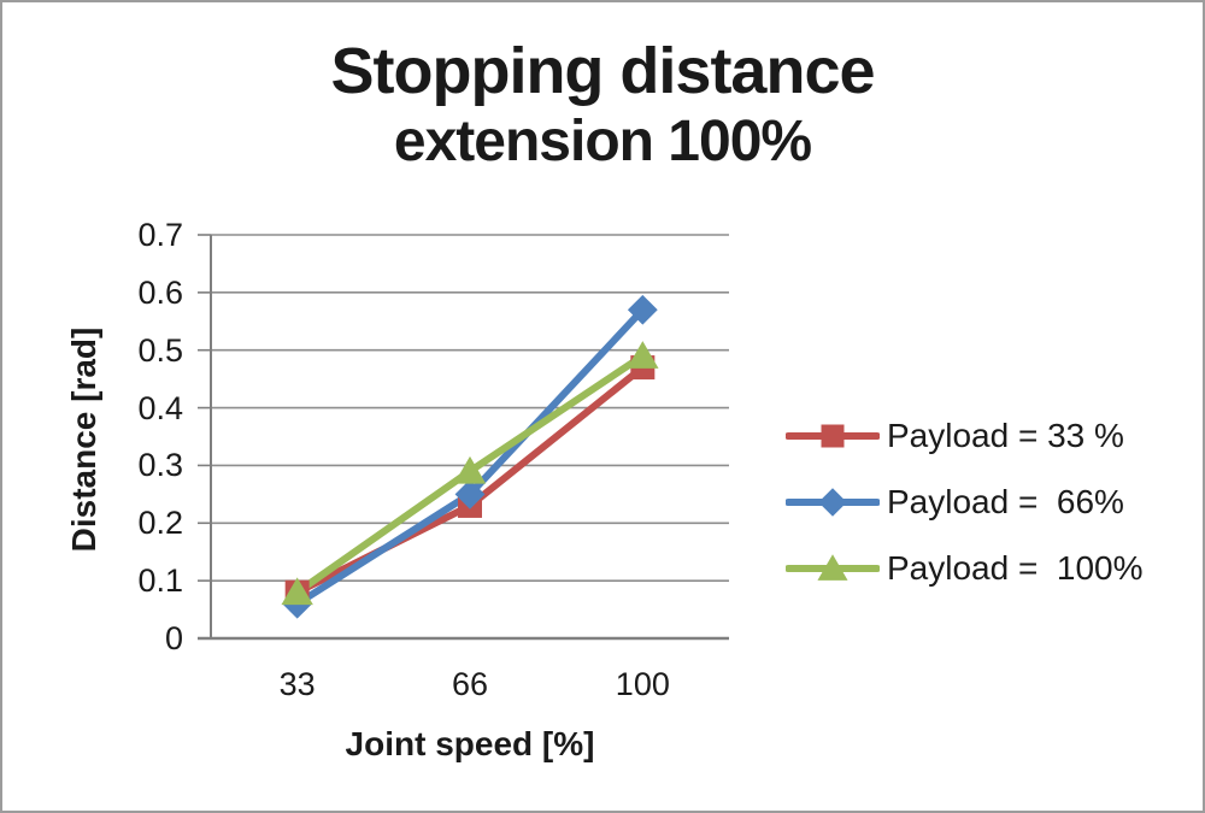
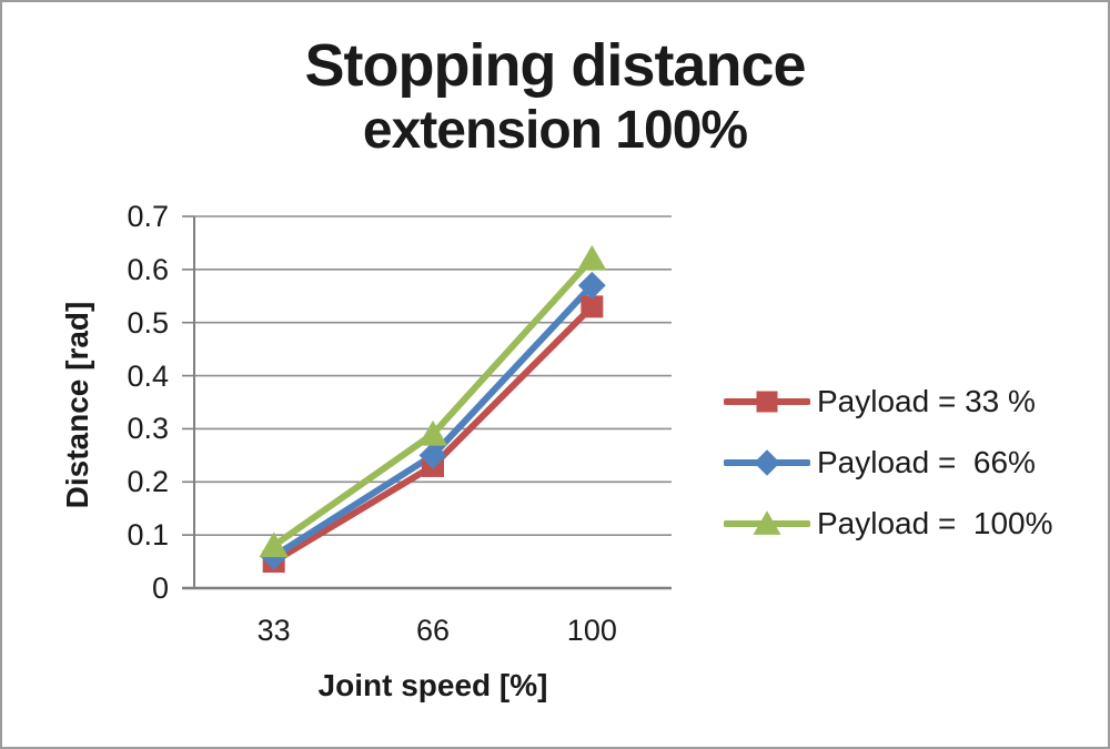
Payload = 33 %/33: 0.08 -> 0.05
Payload = 33 %/100: 0.47 -> 0.53
Payload = 100%/100: 0.49 -> 0.62
